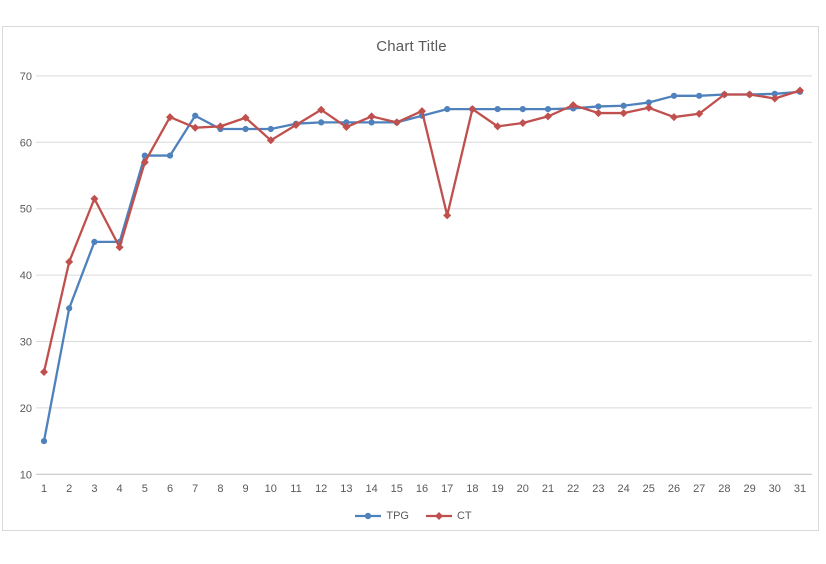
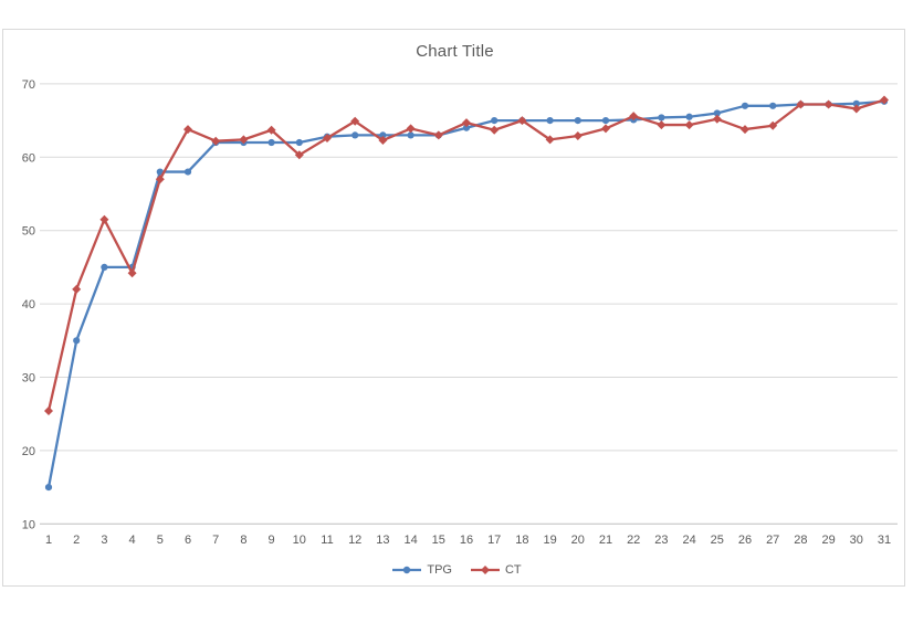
TPG/7: 64 -> 62
CT/17: 49 -> 64
